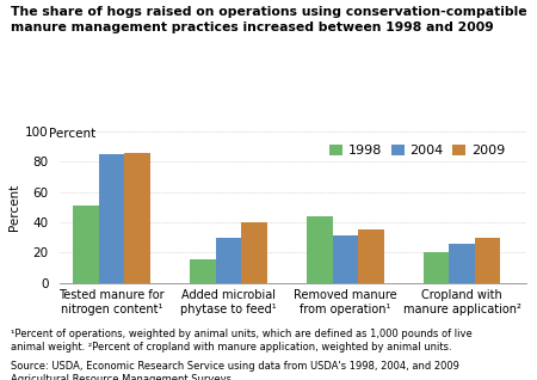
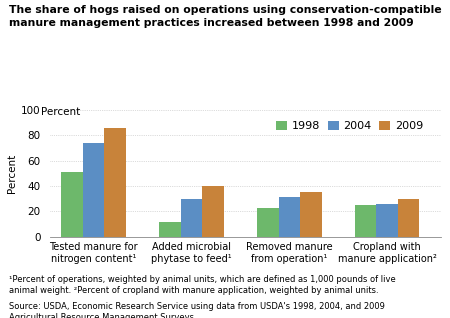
2004/Tested manure for nitrogen content¹: 85 -> 74
1998/Added microbial phytase to feed¹: 16 -> 12
1998/Removed manure from operation¹: 44 -> 23
1998/Cropland with manure application²: 20 -> 25
